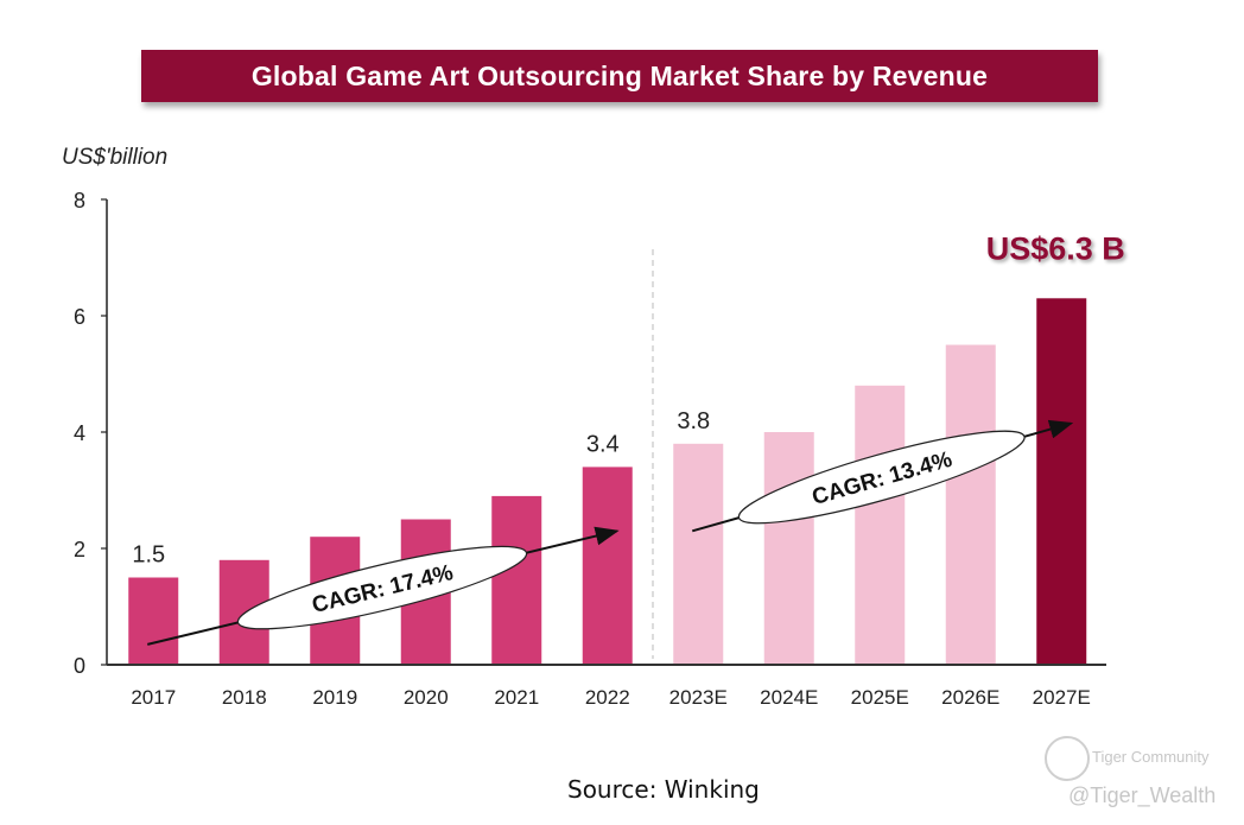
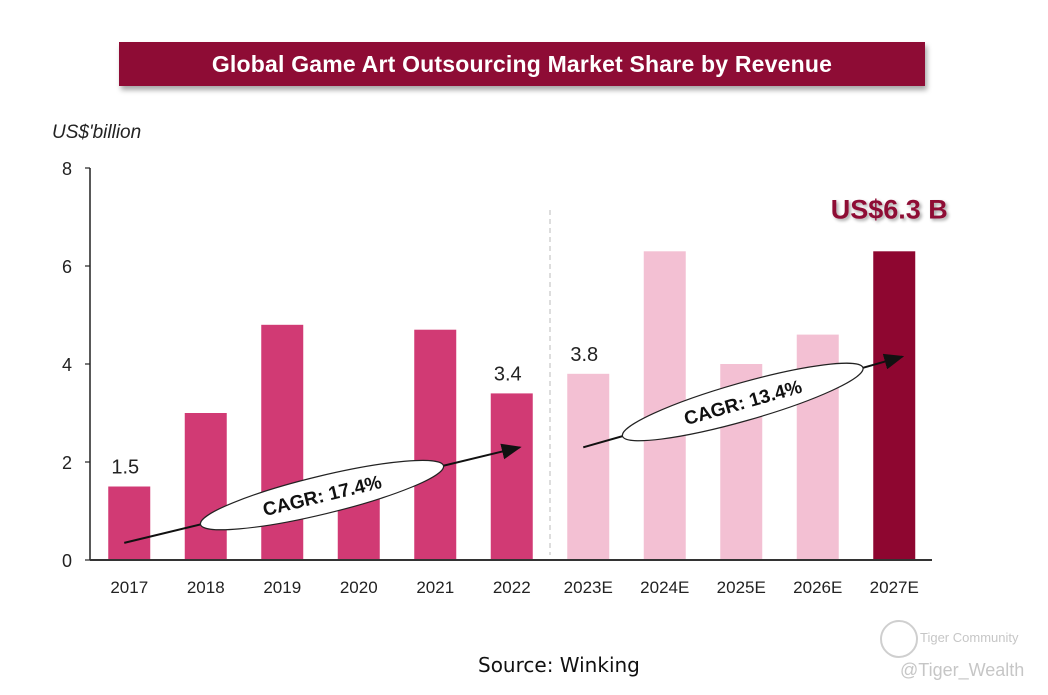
2018: 1.8 -> 3.0
2019: 2.2 -> 4.8
2020: 2.5 -> 1.7
2021: 2.9 -> 4.7
2024E: 4.0 -> 6.3
2025E: 4.8 -> 4.0
2026E: 5.5 -> 4.6
